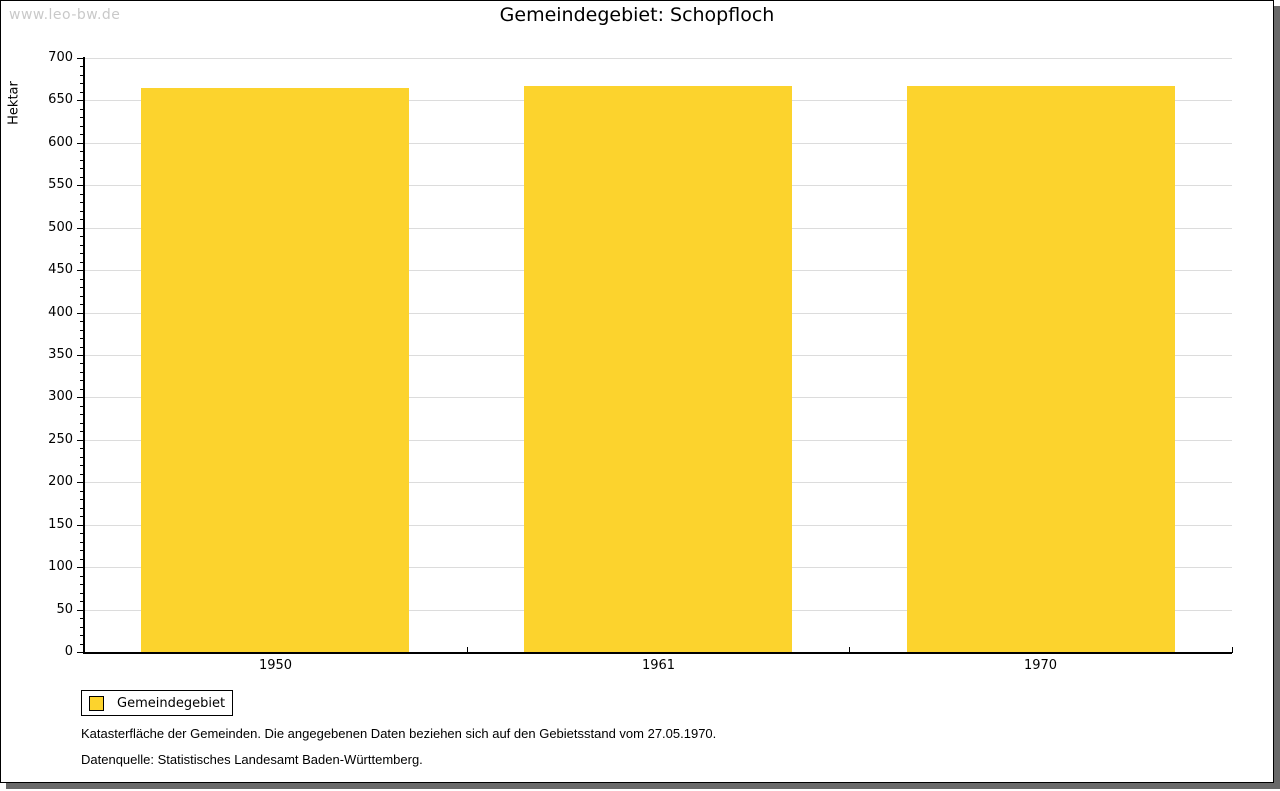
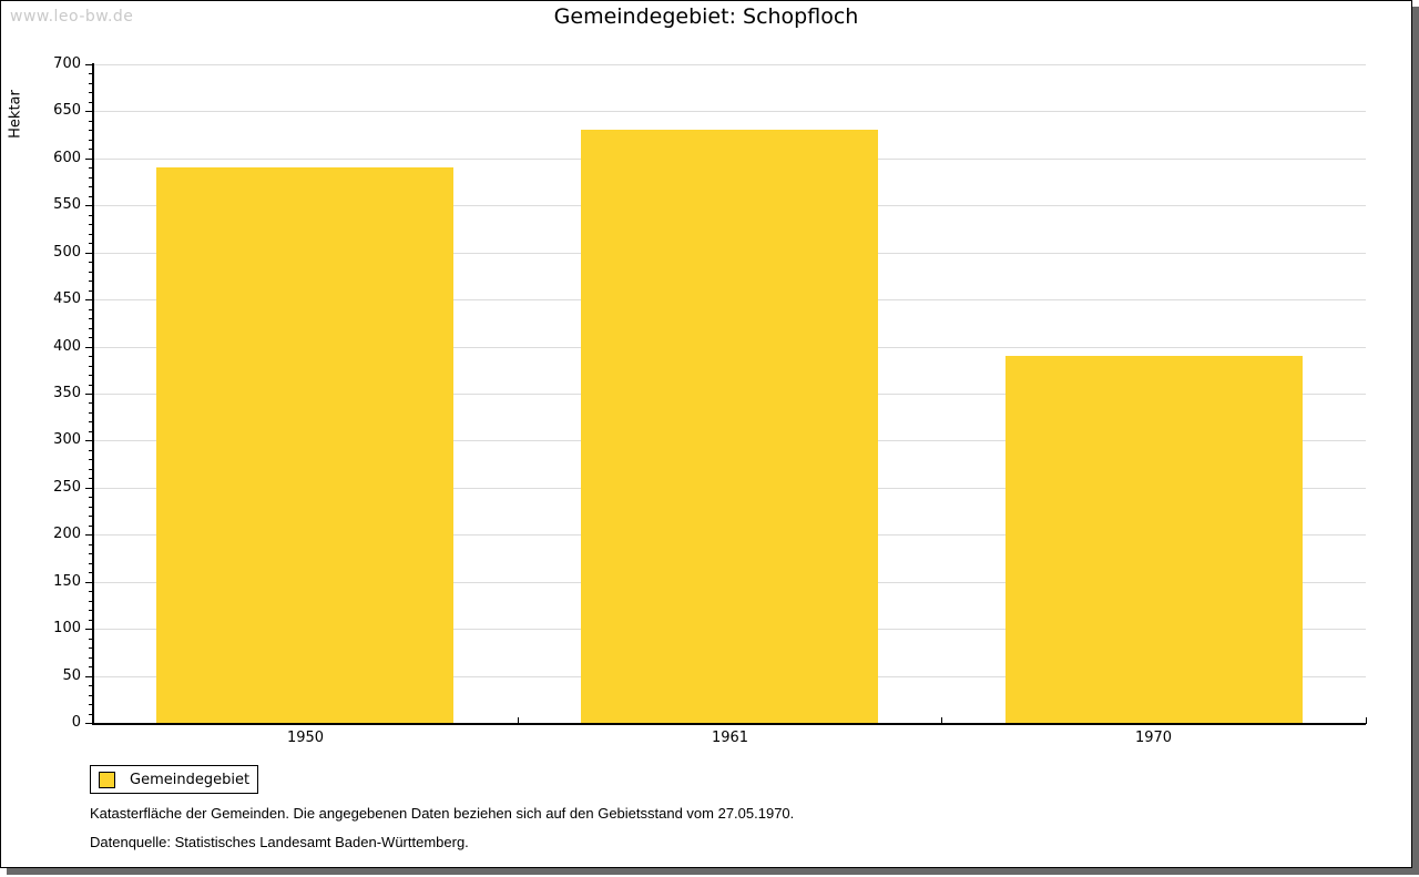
1950: 660 -> 590
1961: 670 -> 630
1970: 670 -> 390
